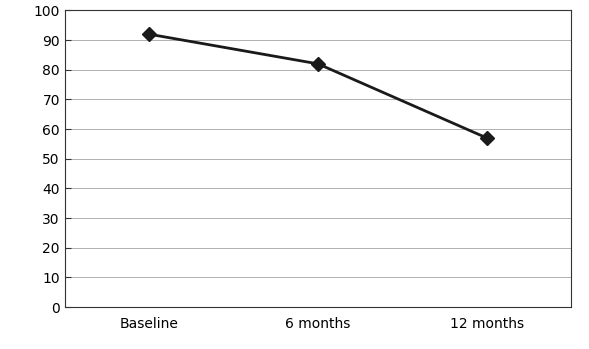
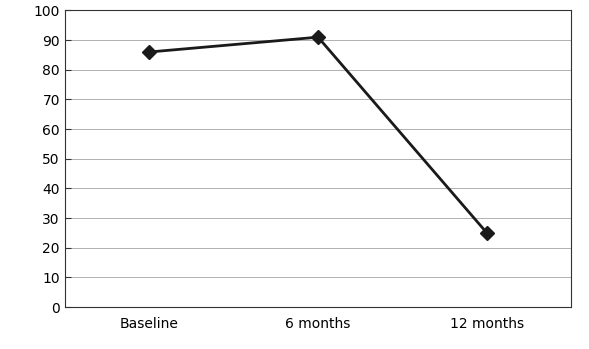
Baseline: 92 -> 86
6 months: 82 -> 91
12 months: 57 -> 25
